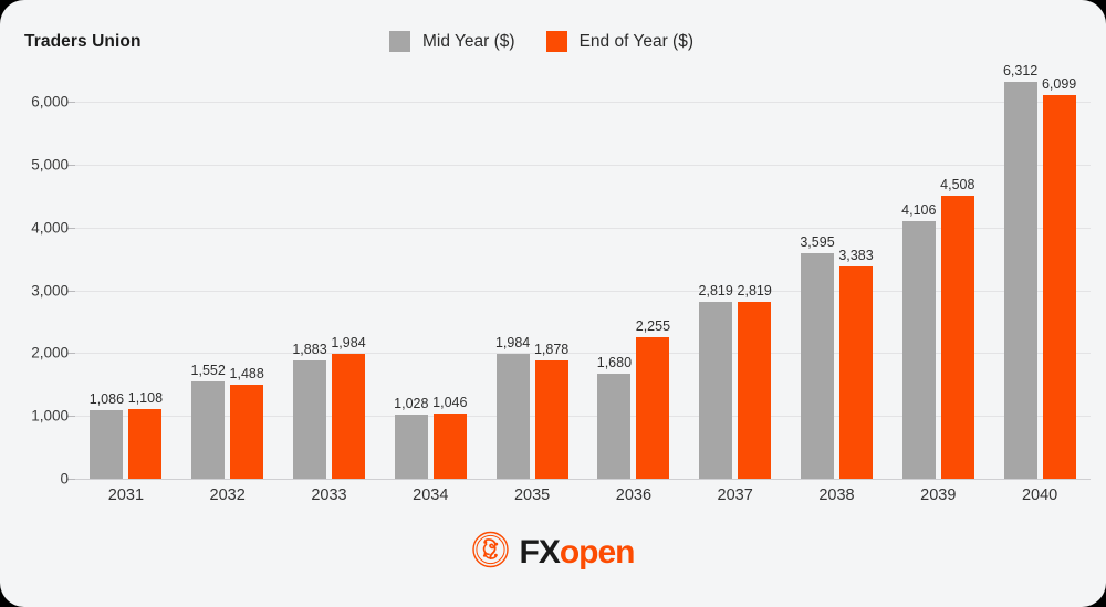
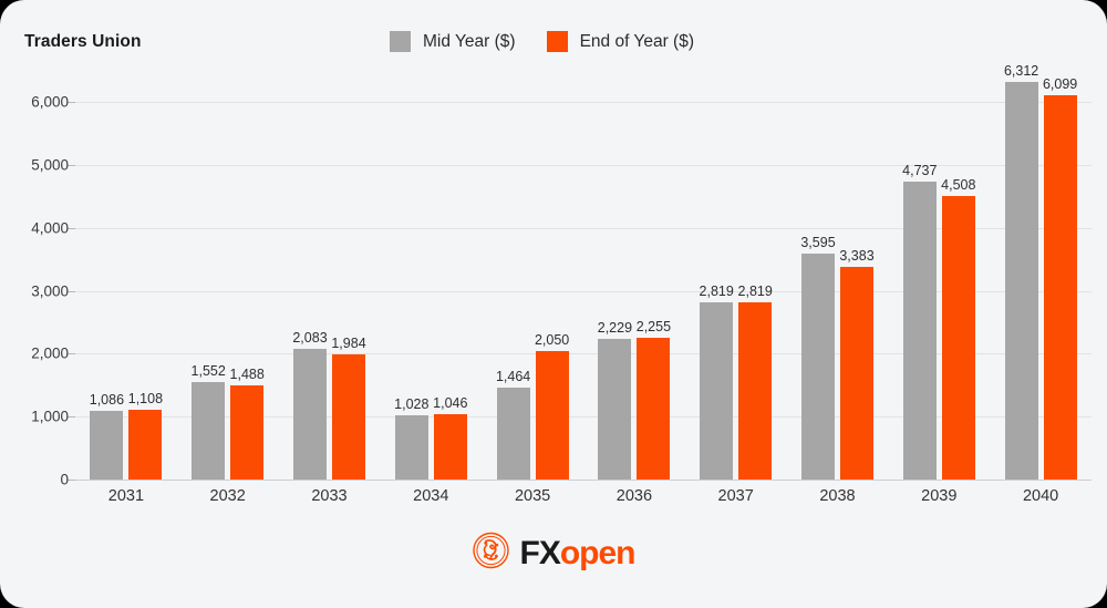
Mid Year ($)/2033: 1,883 -> 2,083
Mid Year ($)/2035: 1,984 -> 1,464
End of Year ($)/2035: 1,878 -> 2,050
Mid Year ($)/2036: 1,680 -> 2,229
Mid Year ($)/2039: 4,106 -> 4,737
